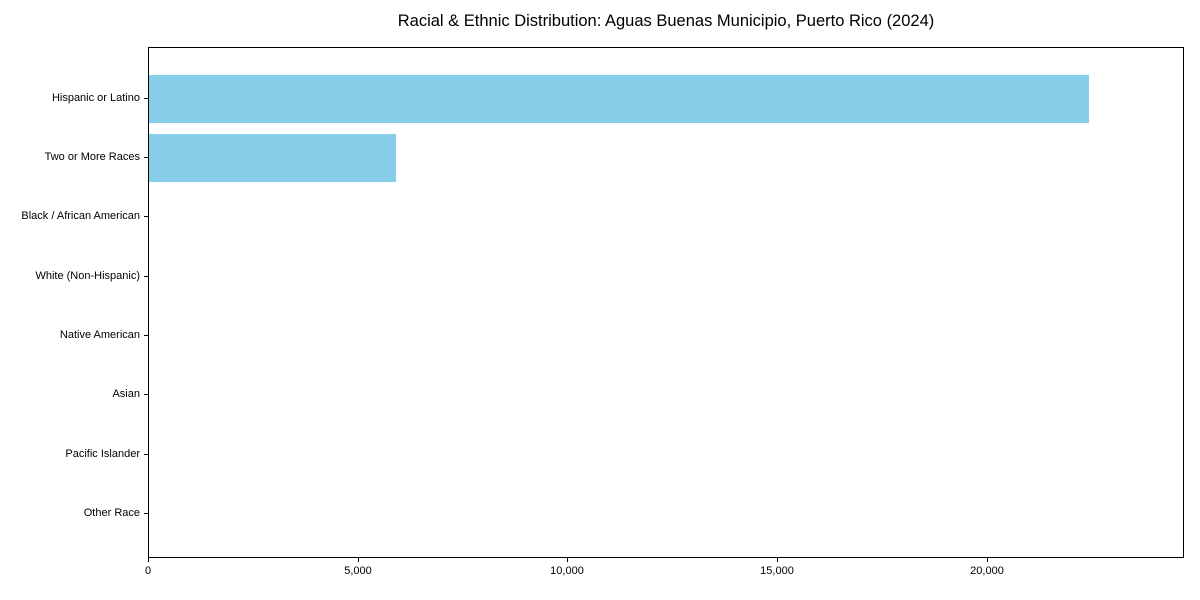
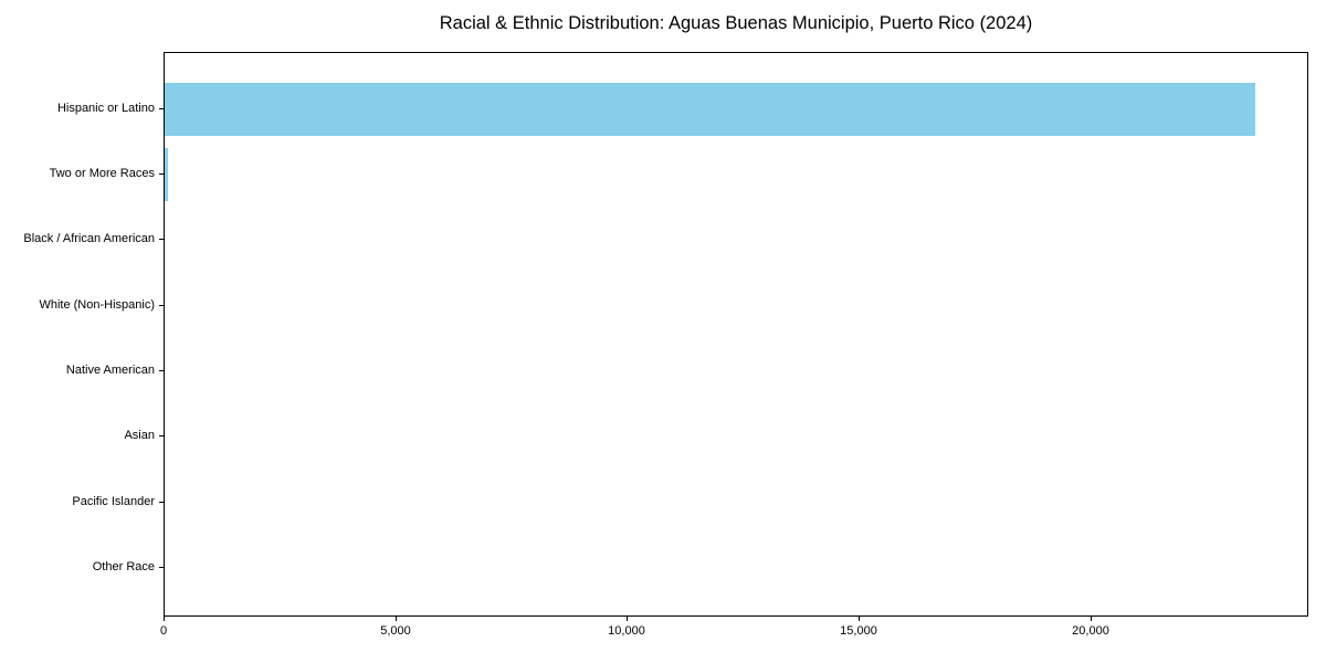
Hispanic or Latino: 22400 -> 23500
Two or More Races: 5900 -> 100
